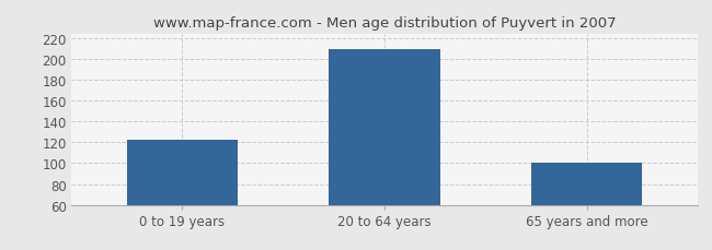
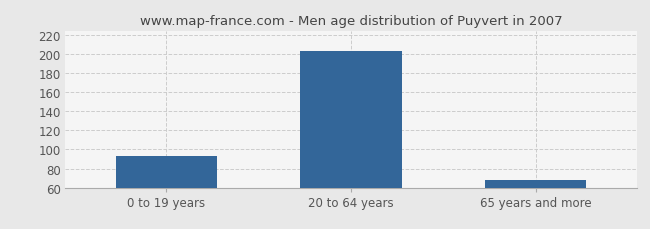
0 to 19 years: 122 -> 93
20 to 64 years: 210 -> 203
65 years and more: 100 -> 68
